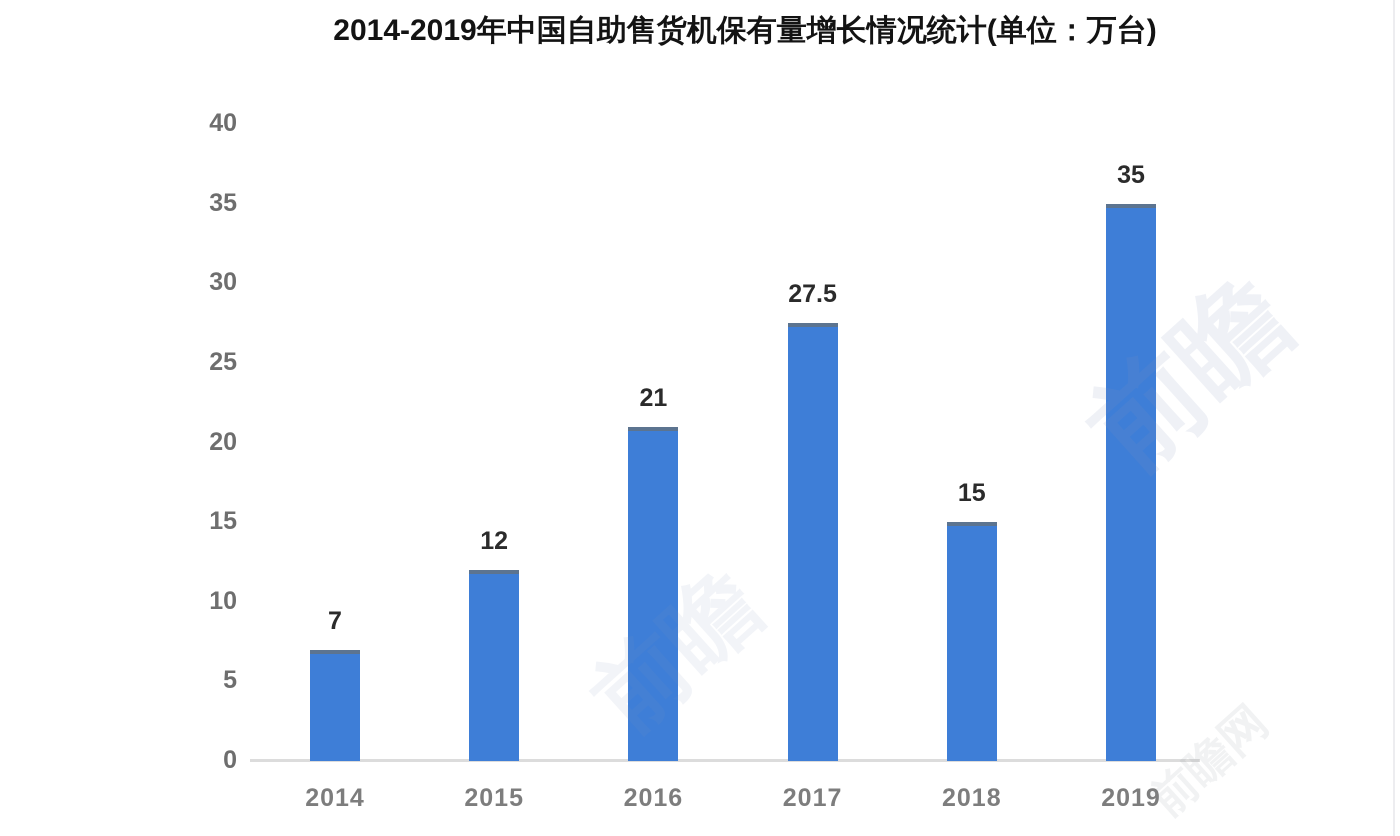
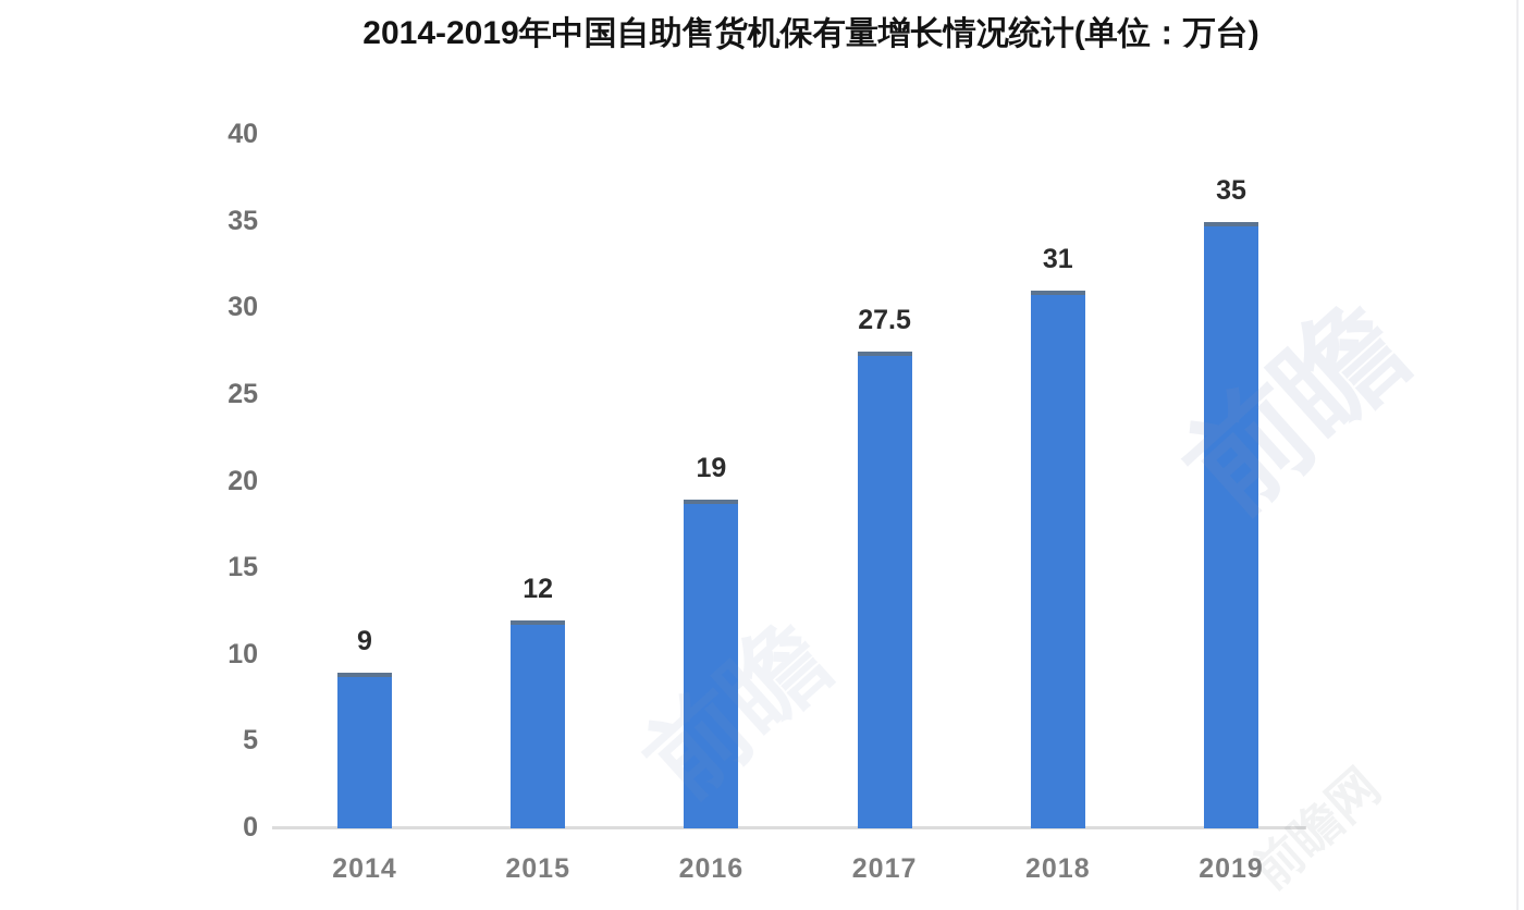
2014: 7 -> 9
2016: 21 -> 19
2018: 15 -> 31
